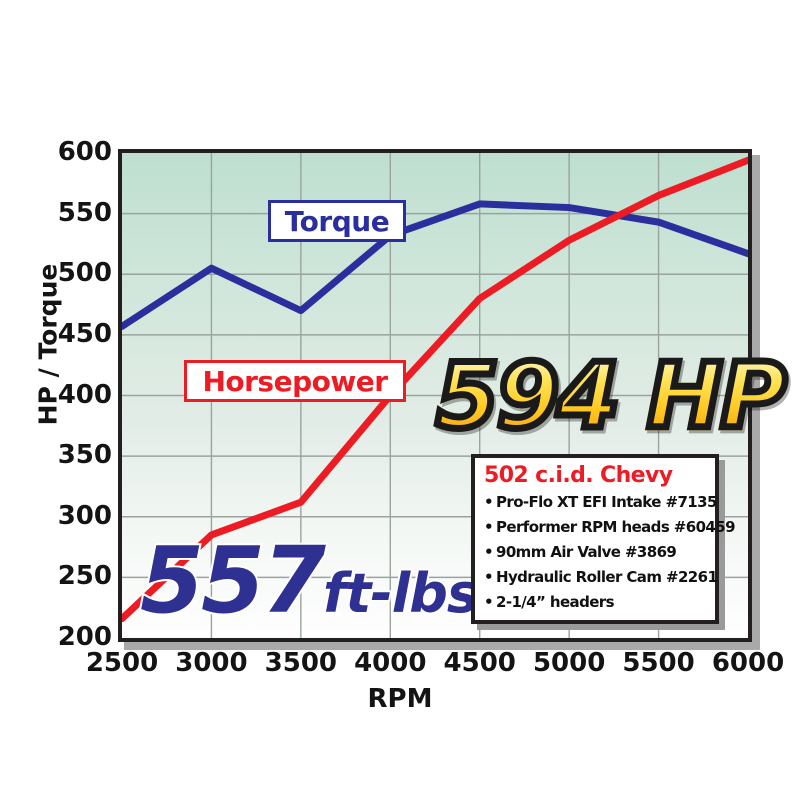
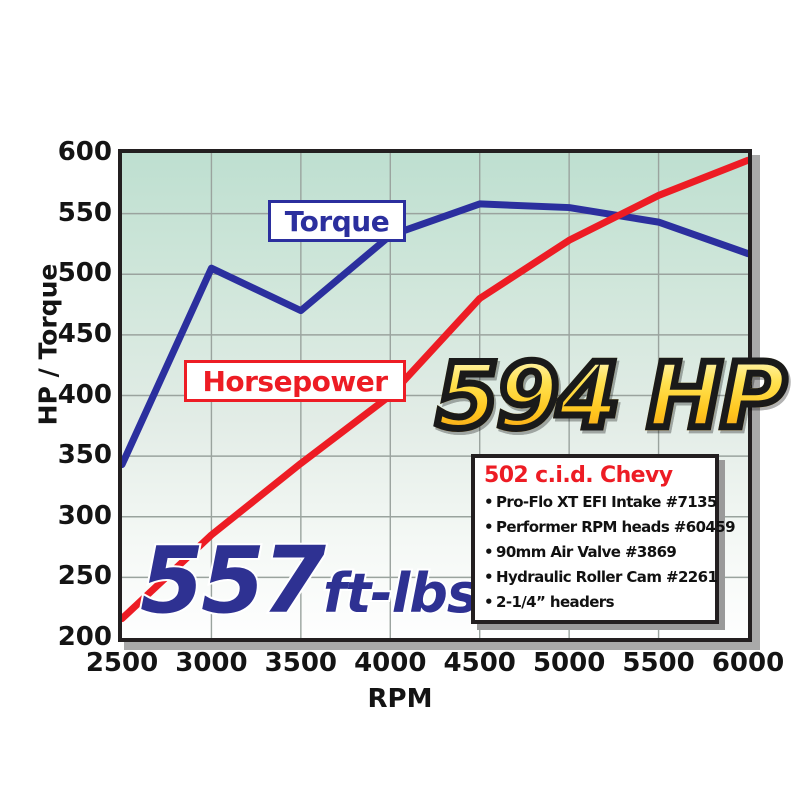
Torque/2500: 457 -> 343
Horsepower/3500: 312 -> 344
